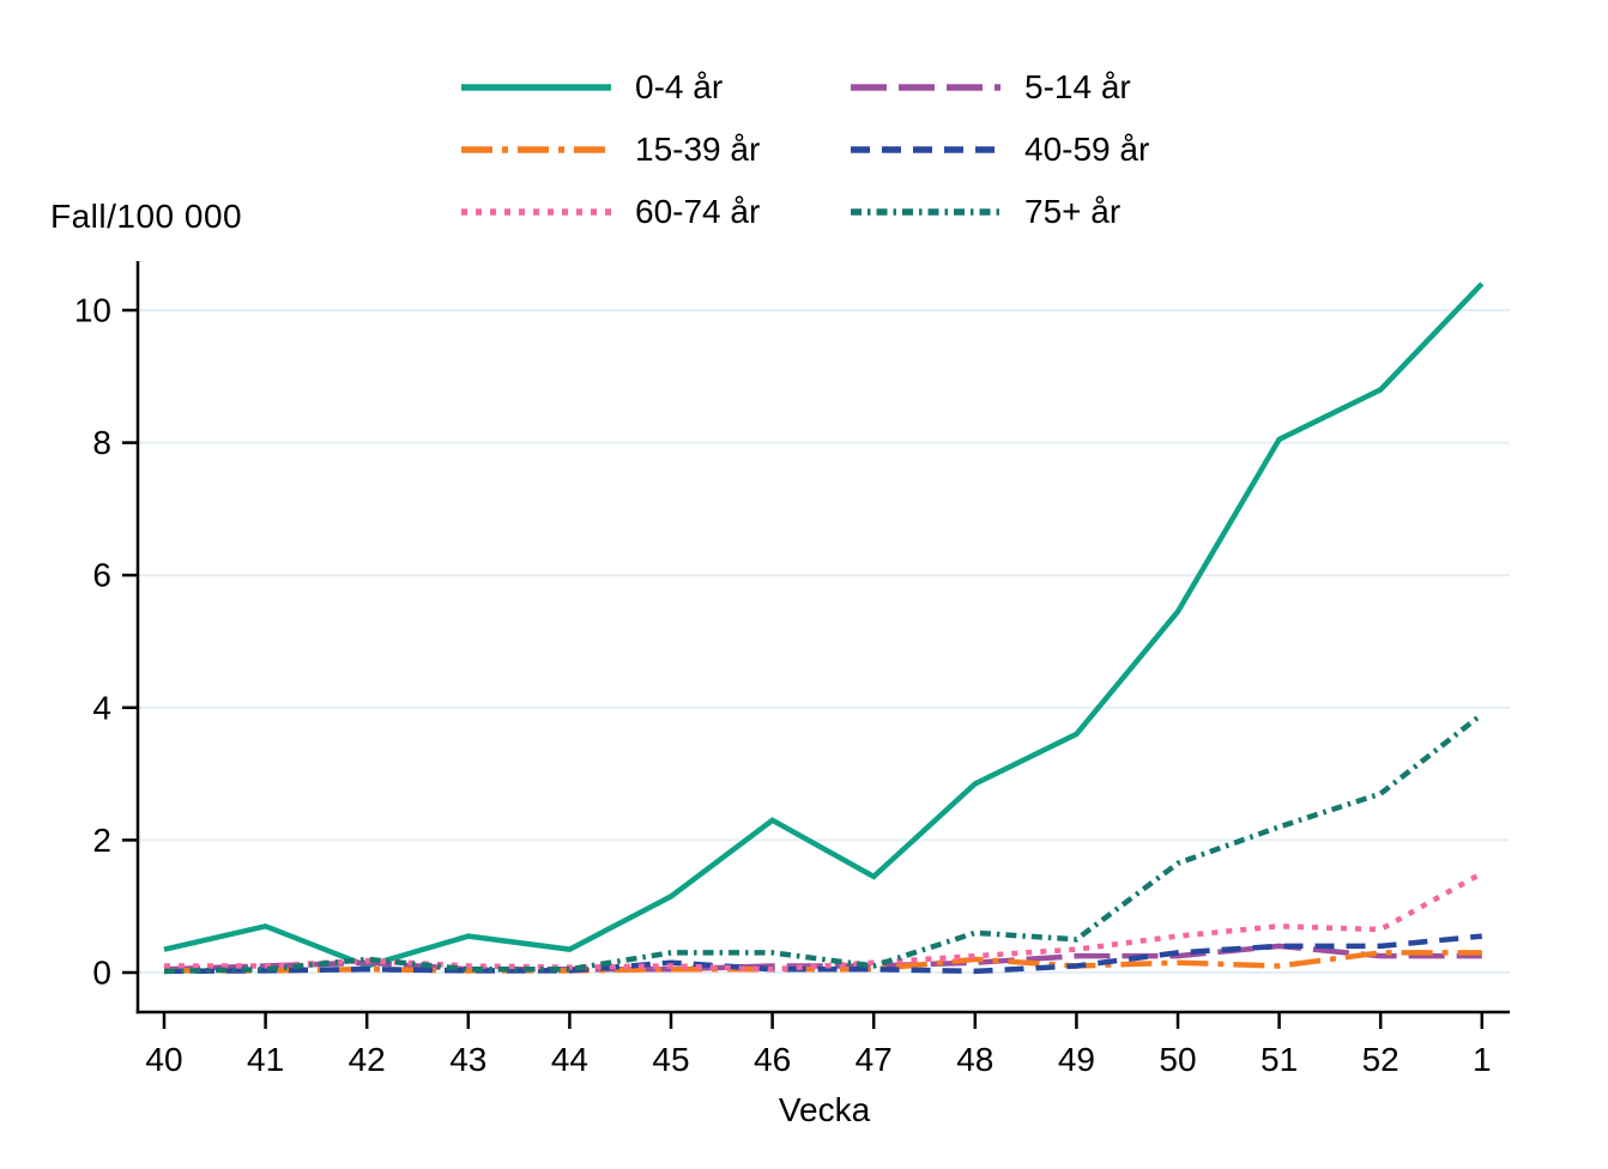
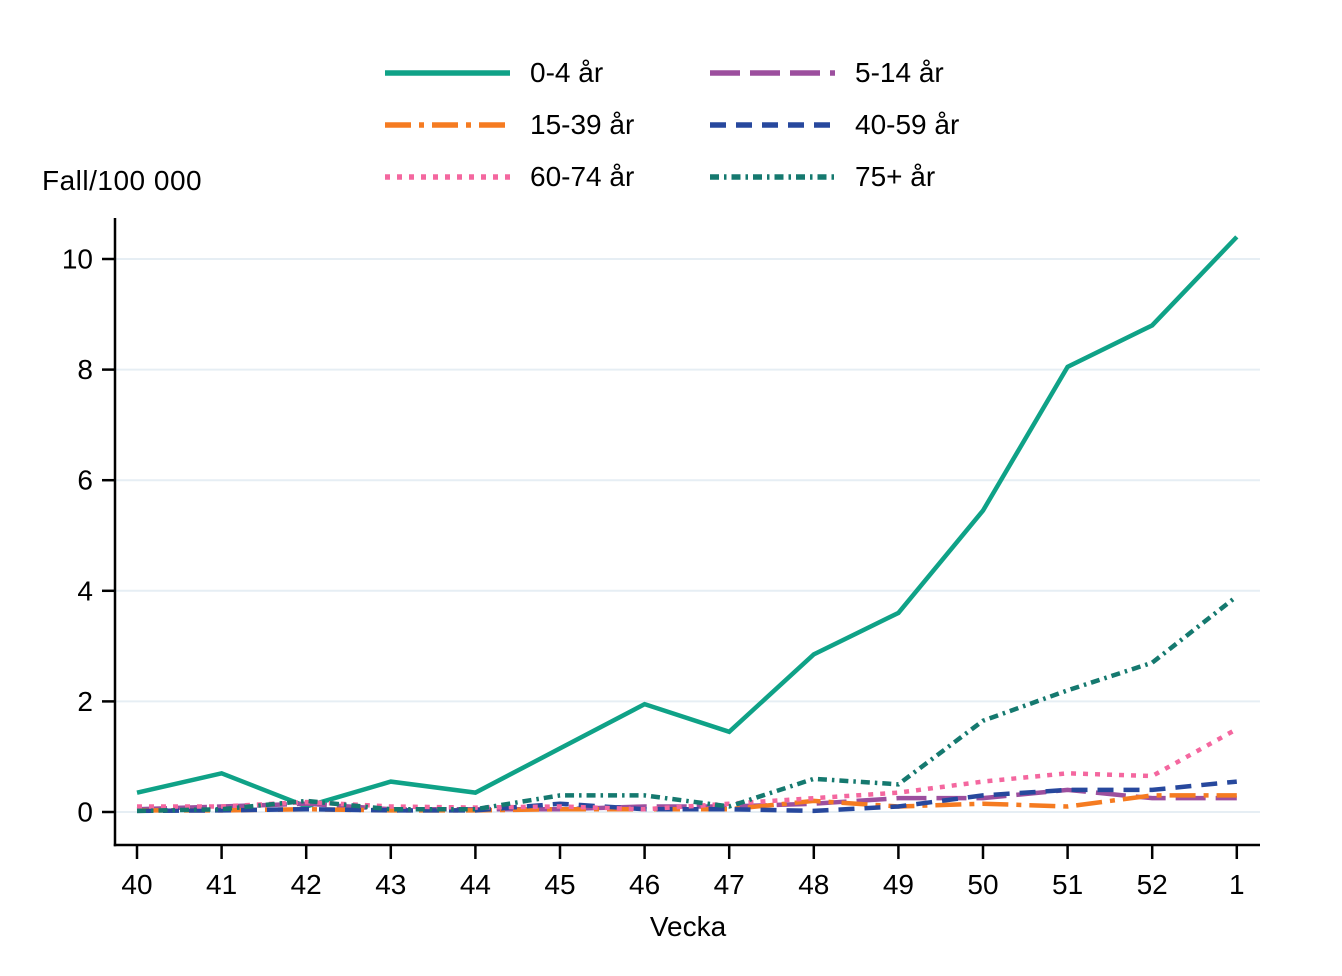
0-4 år/46: 2.3 -> 1.9
